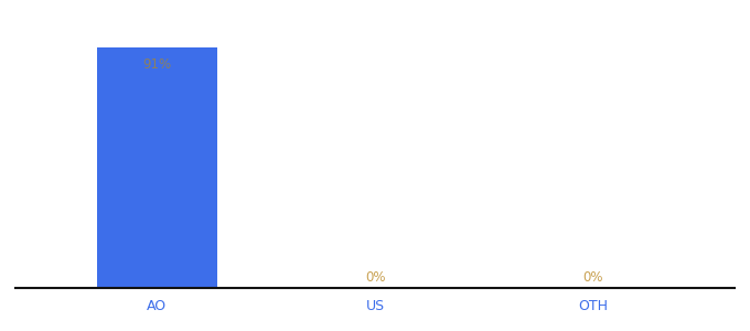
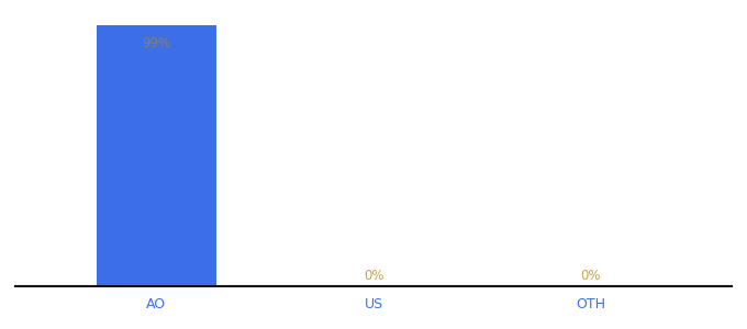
AO: 91% -> 99%
